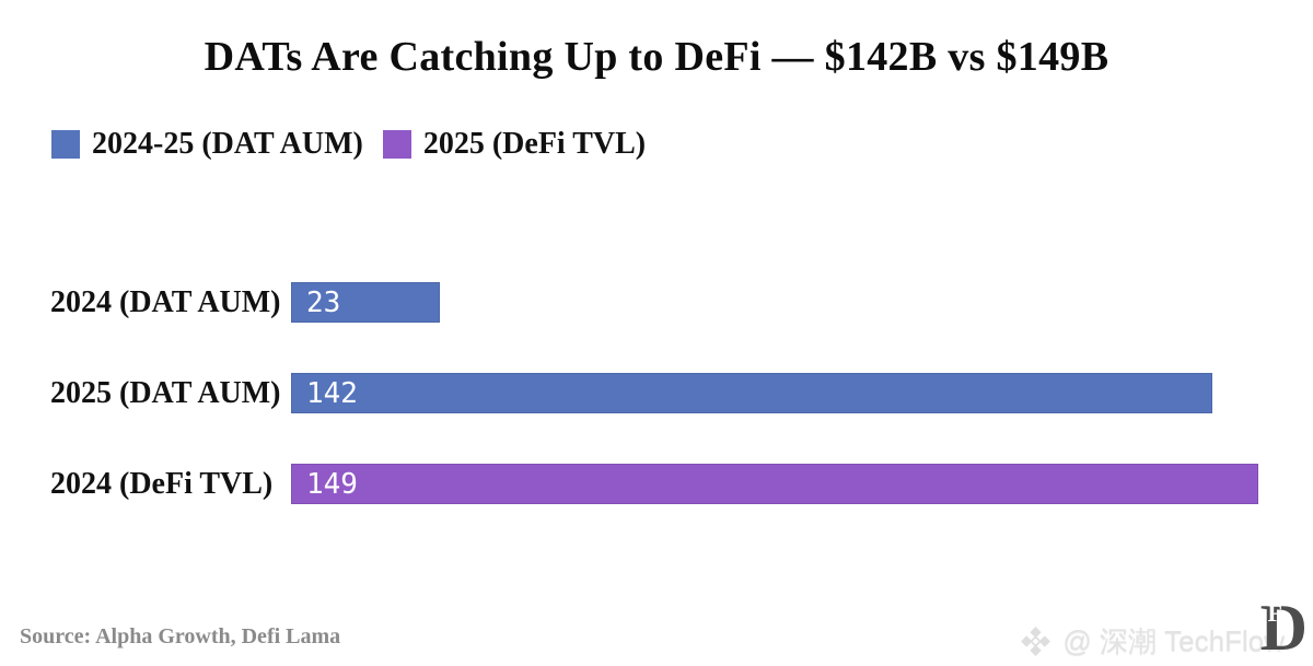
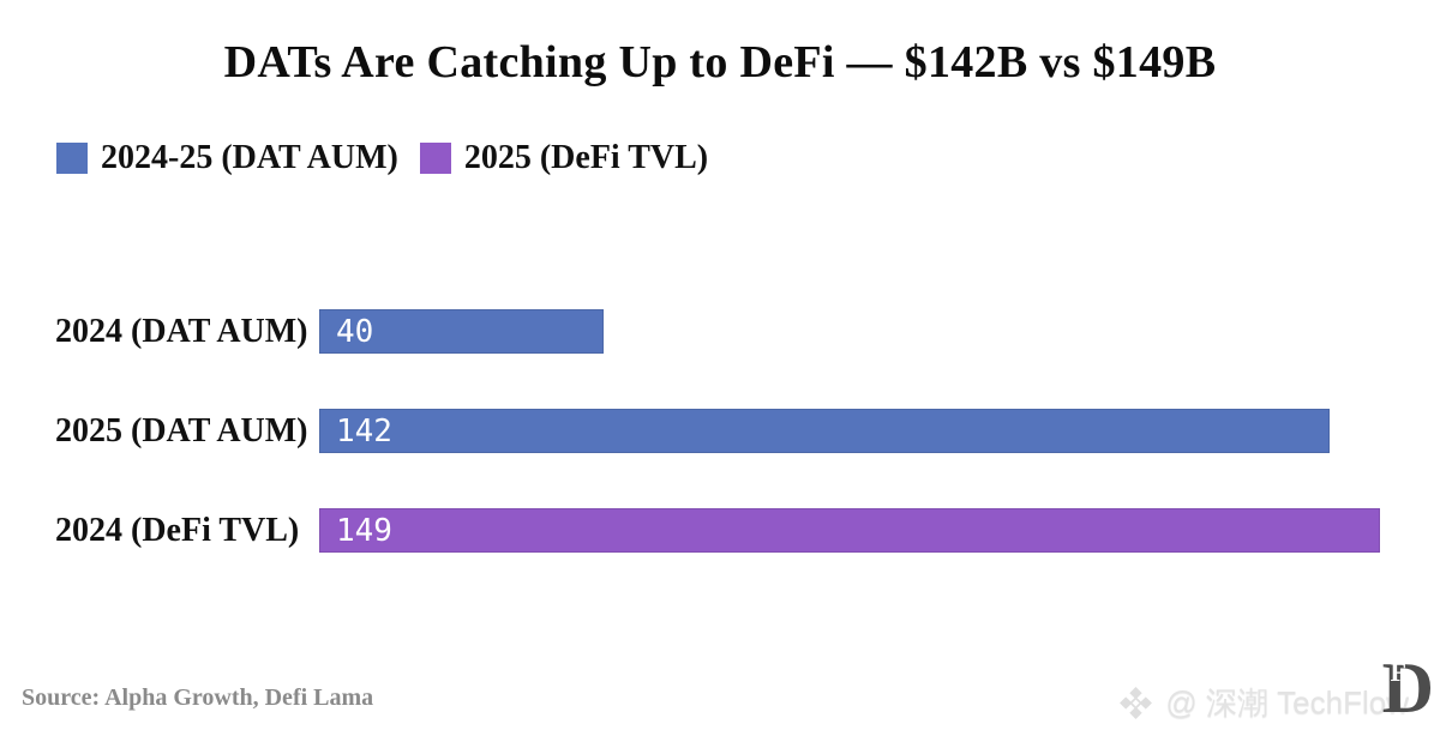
2024 (DAT AUM): 23 -> 40
